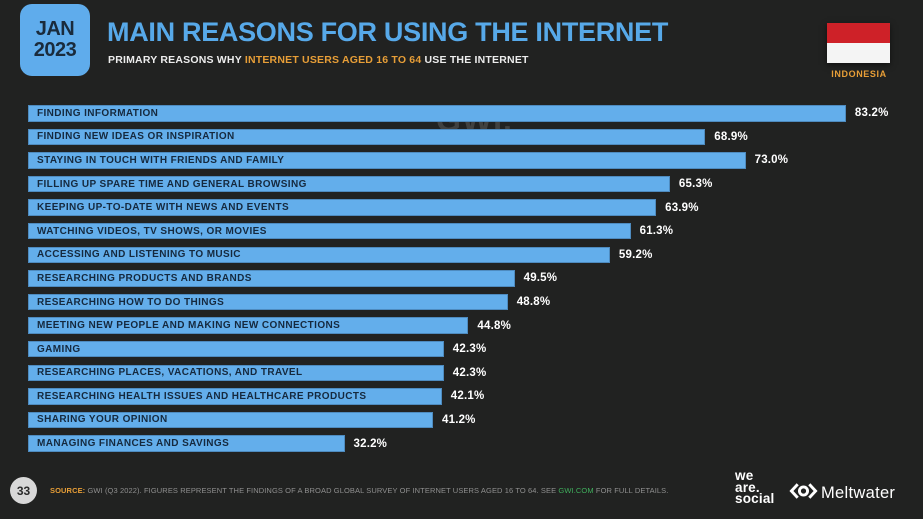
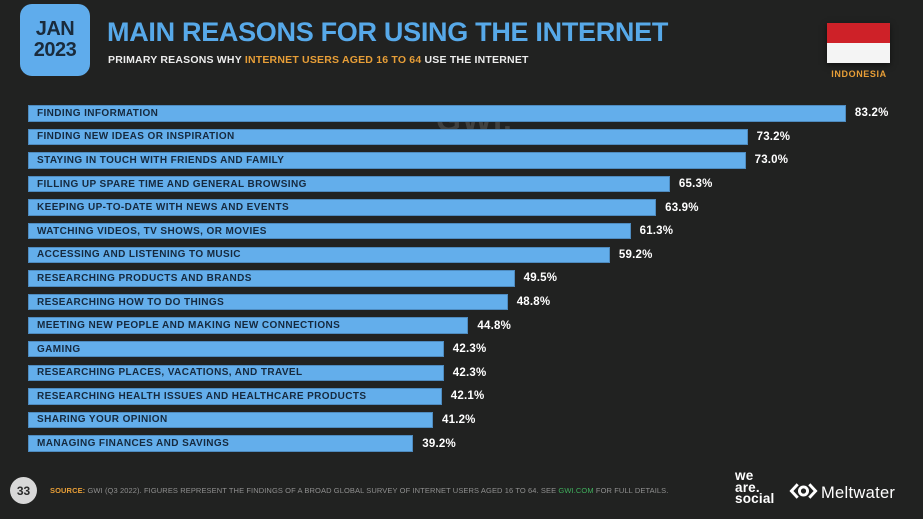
FINDING NEW IDEAS OR INSPIRATION: 68.9% -> 73.2%
MANAGING FINANCES AND SAVINGS: 32.2% -> 39.2%
